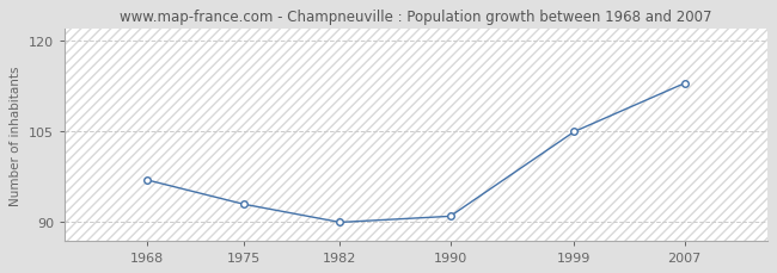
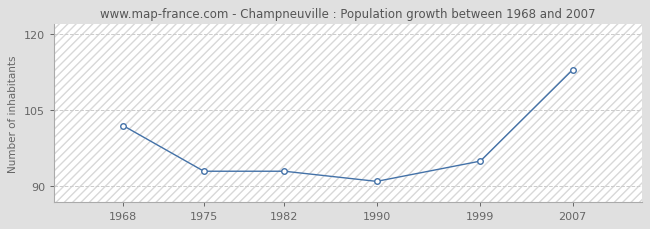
1968: 97 -> 102
1982: 90 -> 93
1999: 105 -> 95
